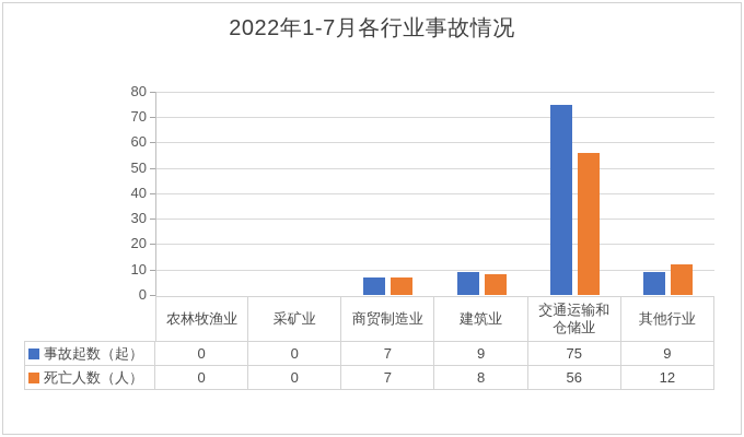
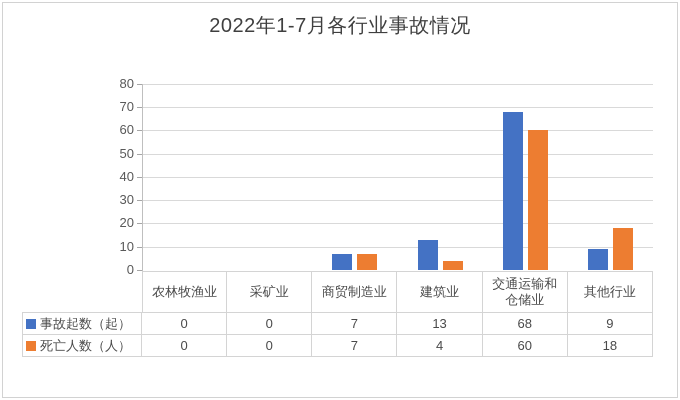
事故起数（起）/建筑业: 9 -> 13
死亡人数（人）/建筑业: 8 -> 4
事故起数（起）/交通运输和仓储业: 75 -> 68
死亡人数（人）/交通运输和仓储业: 56 -> 60
死亡人数（人）/其他行业: 12 -> 18
